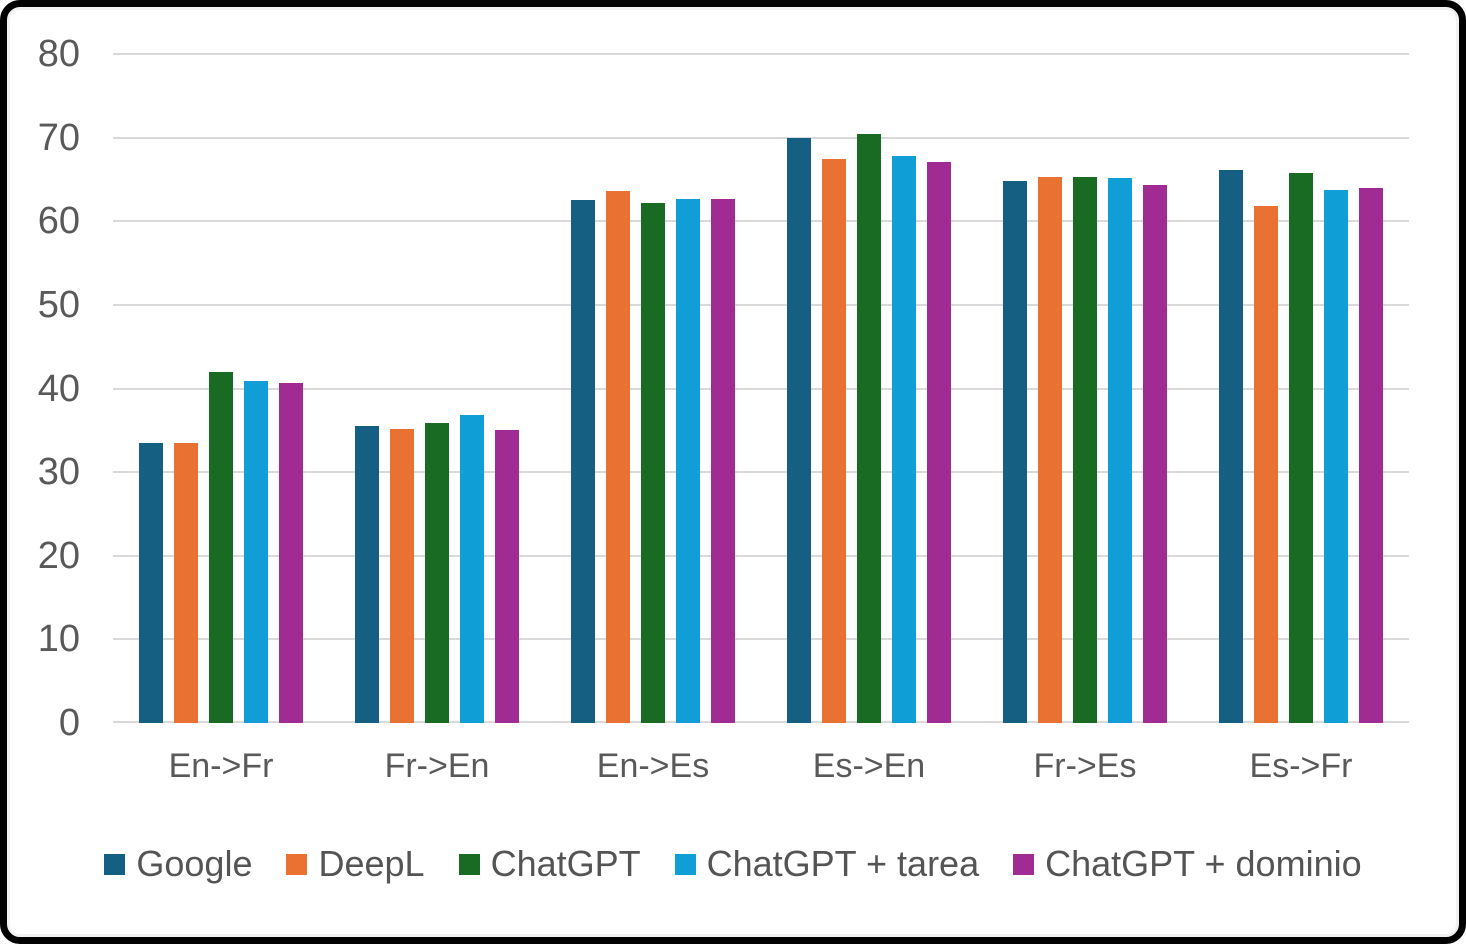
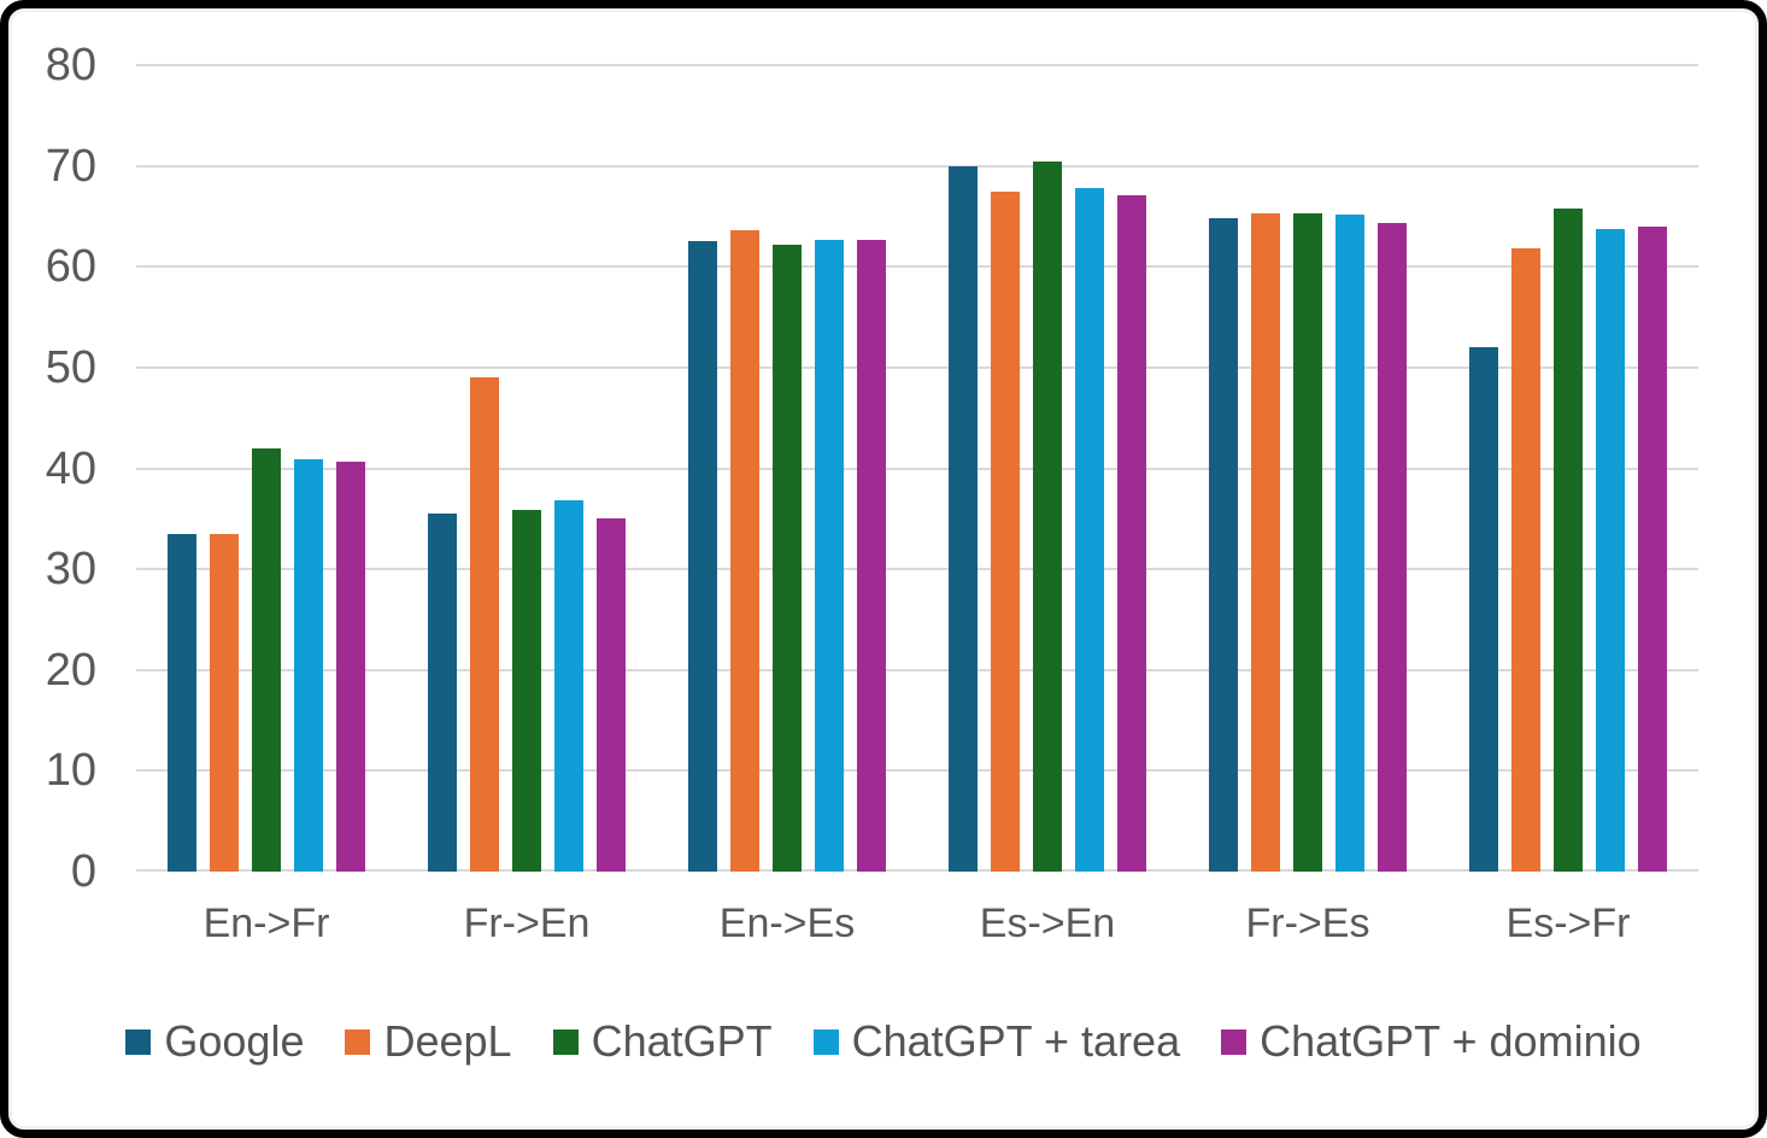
DeepL/Fr->En: 35 -> 49
Google/Es->Fr: 66 -> 52
